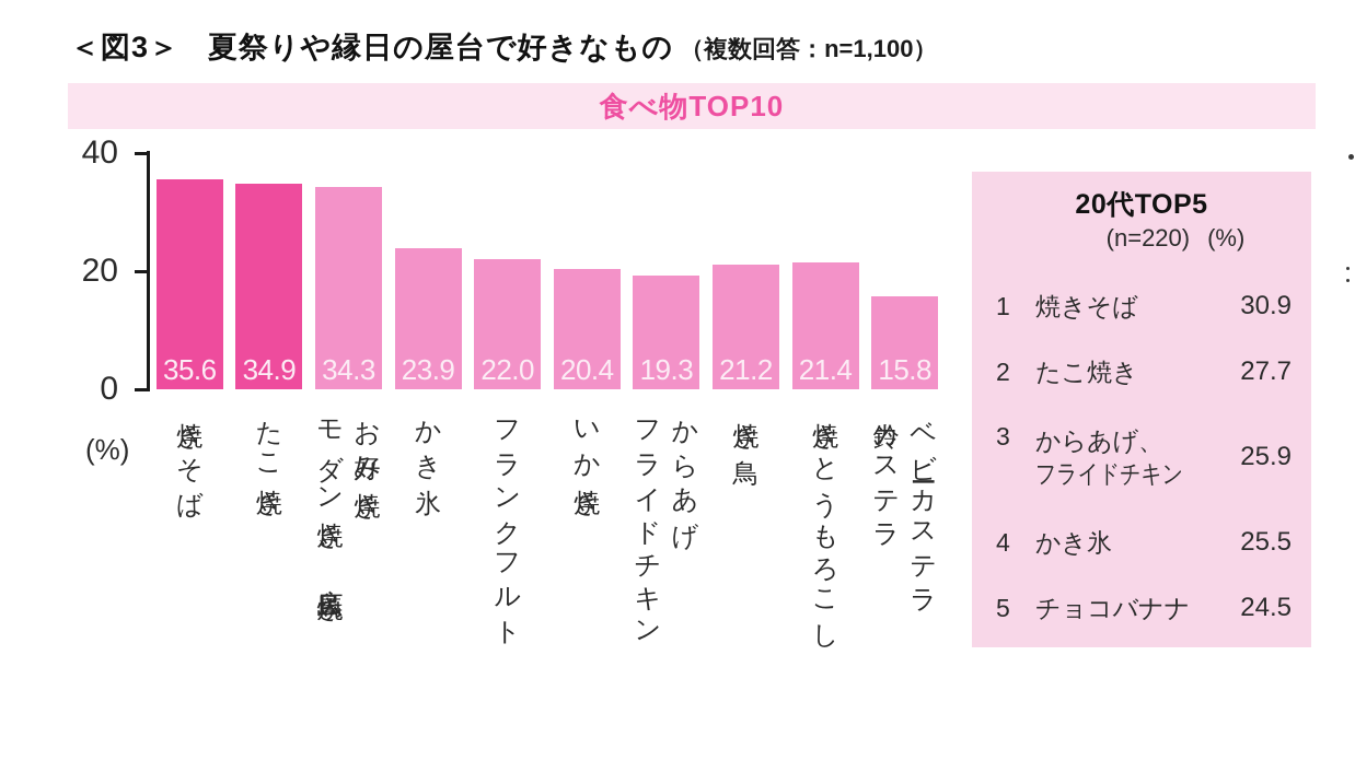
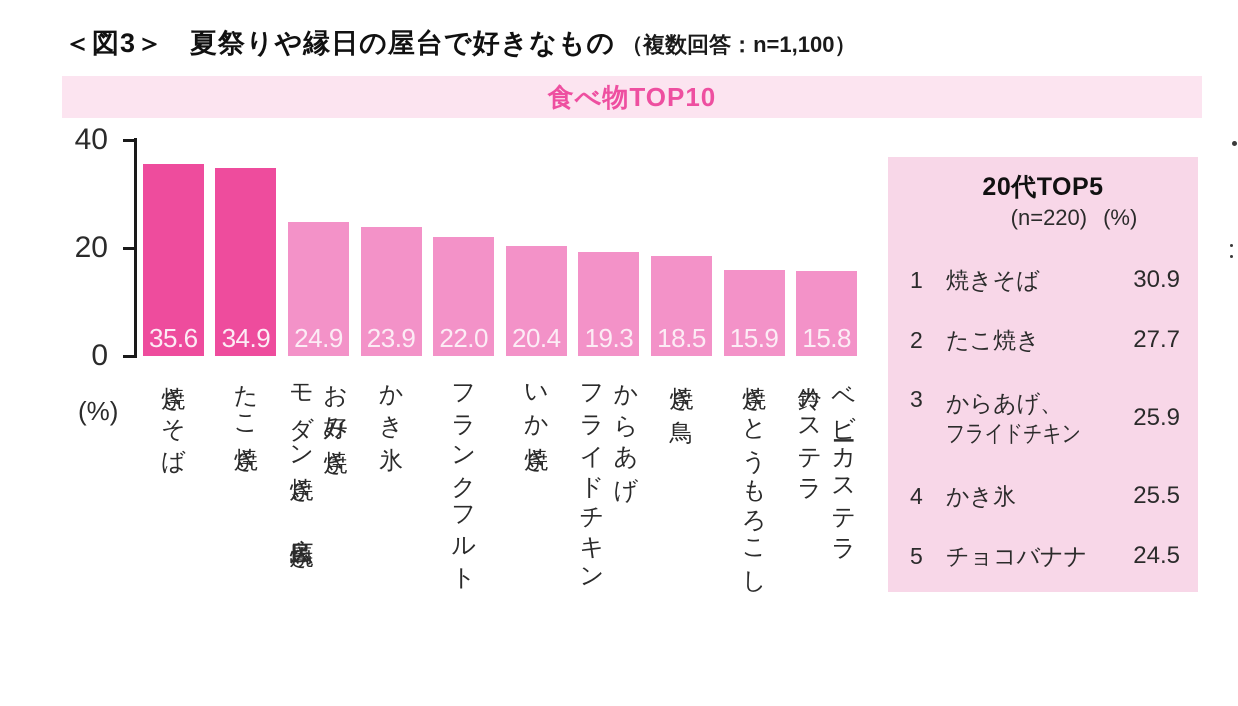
お好み焼き モダン焼き、広島焼き: 34.3 -> 24.9
焼き鳥: 21.2 -> 18.5
焼きとうもろこし: 21.4 -> 15.9
